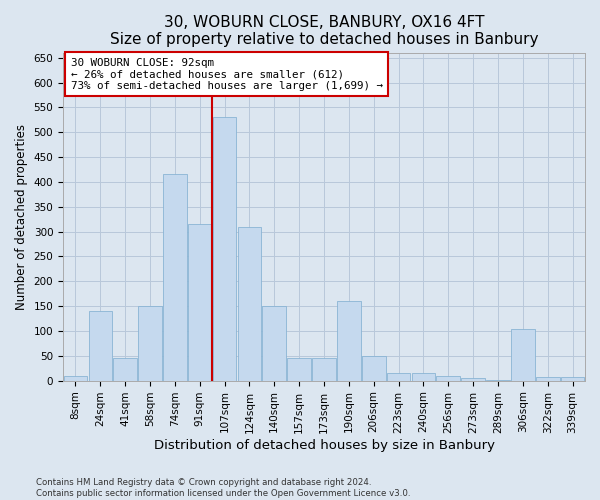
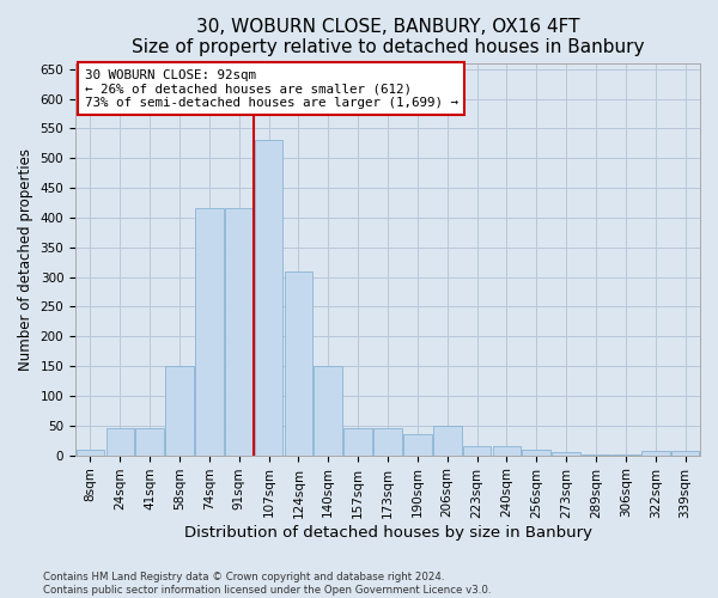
24sqm: 140 -> 45
91sqm: 315 -> 415
190sqm: 160 -> 35
306sqm: 105 -> 2
